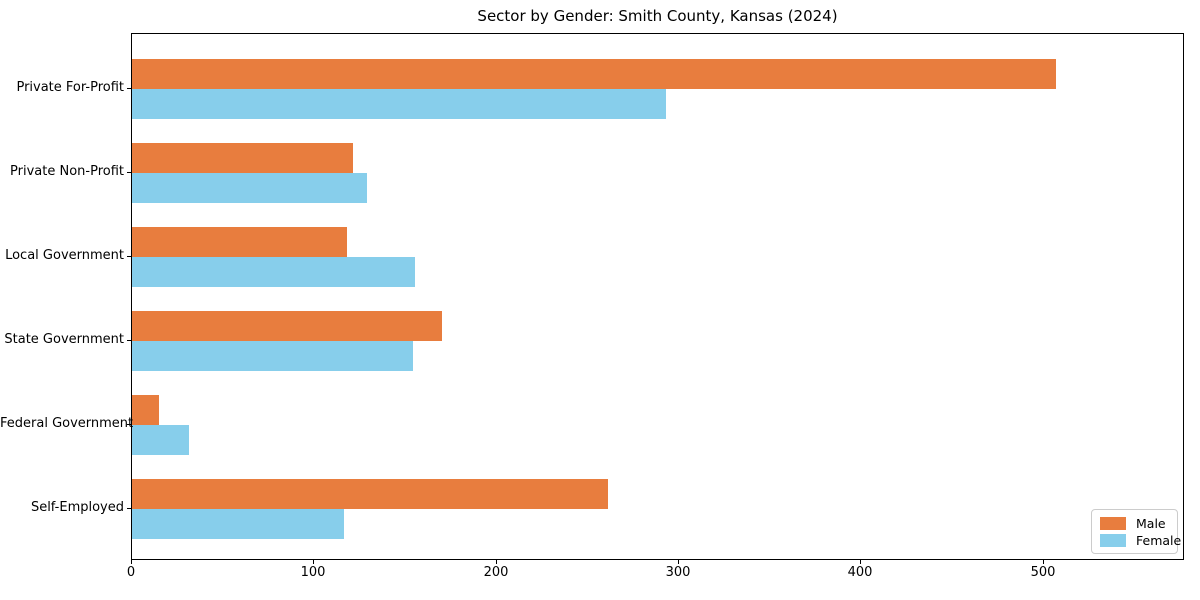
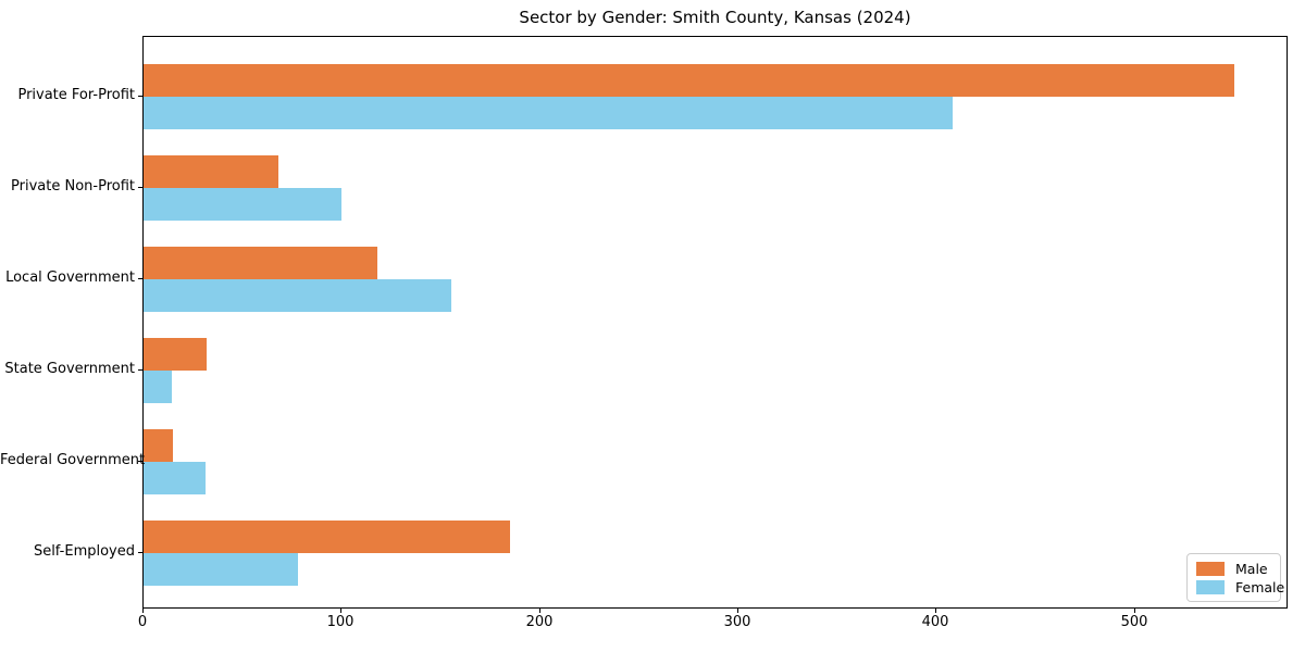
Male/Private For-Profit: 507 -> 550
Female/Private For-Profit: 293 -> 408
Male/Private Non-Profit: 121 -> 68
Female/Private Non-Profit: 129 -> 100
Male/State Government: 170 -> 32
Female/State Government: 154 -> 14
Male/Self-Employed: 261 -> 185
Female/Self-Employed: 116 -> 78
